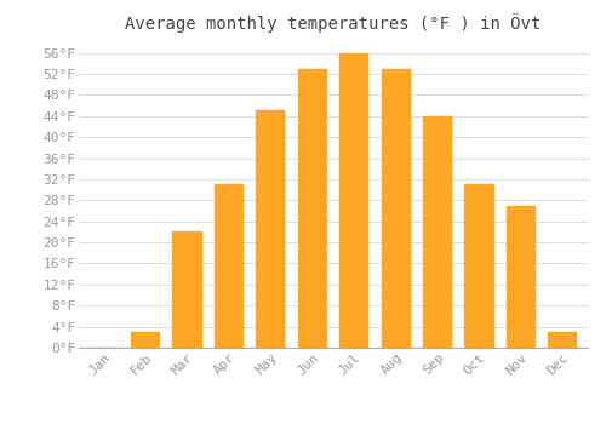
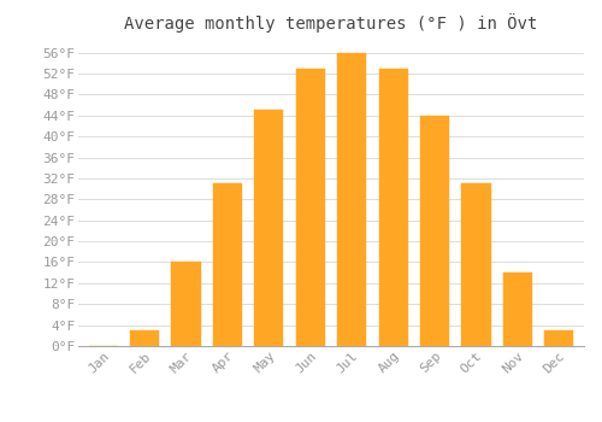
Mar: 22°F -> 16°F
Nov: 27°F -> 14°F
